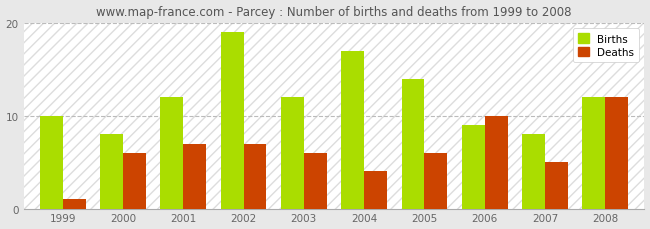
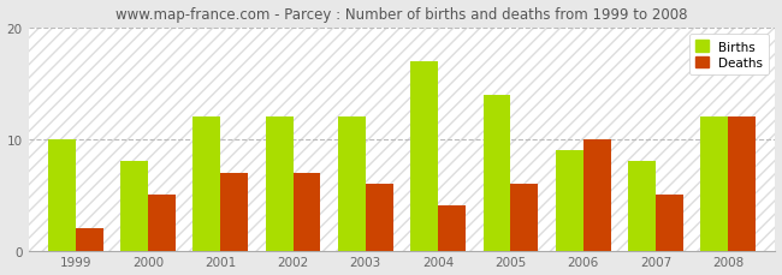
Deaths/1999: 1 -> 2
Deaths/2000: 6 -> 5
Births/2002: 19 -> 12
